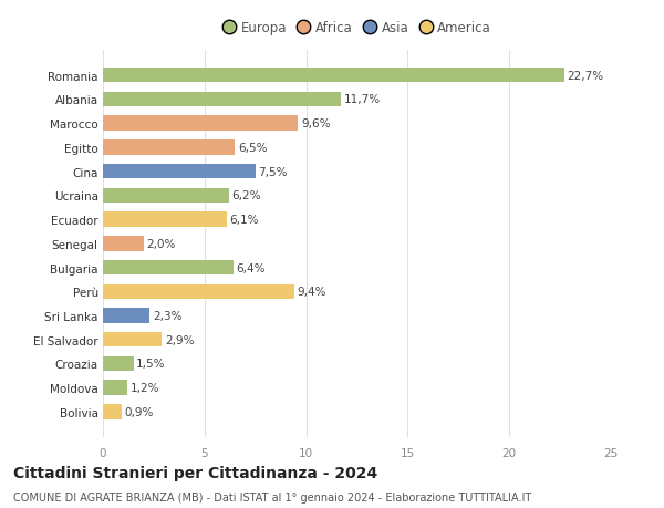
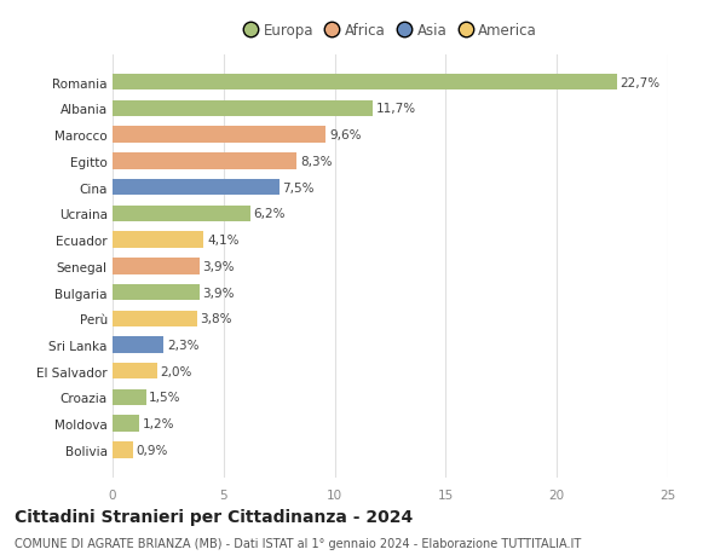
Egitto: 6,5% -> 8,3%
Ecuador: 6,1% -> 4,1%
Senegal: 2,0% -> 3,9%
Bulgaria: 6,4% -> 3,9%
Perù: 9,4% -> 3,8%
El Salvador: 2,9% -> 2,0%
